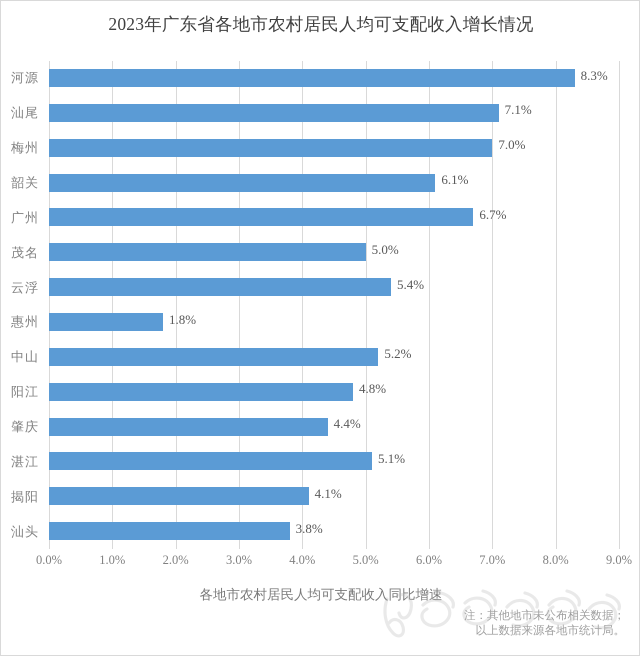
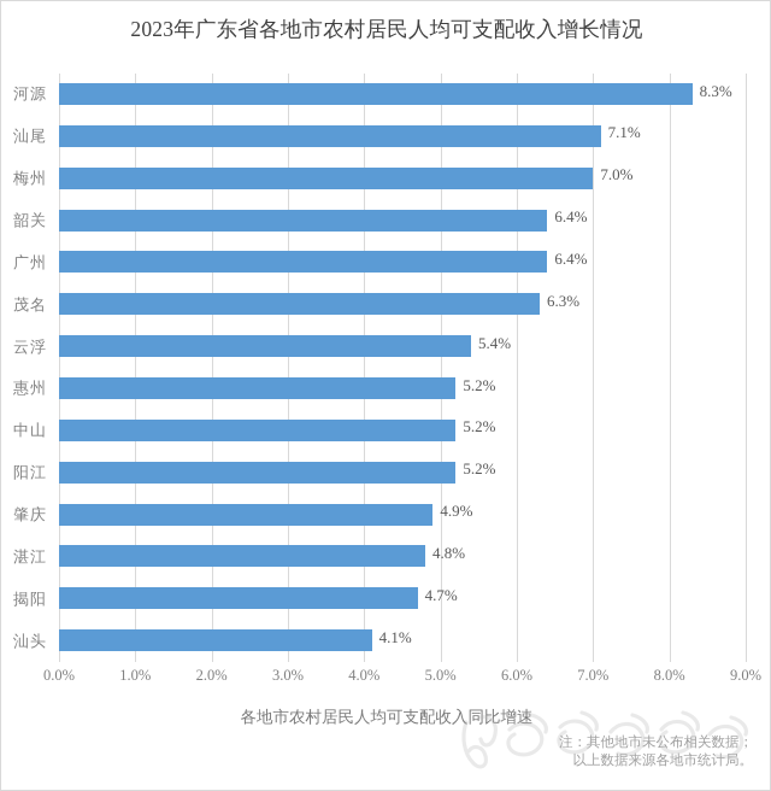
韶关: 6.1% -> 6.4%
广州: 6.7% -> 6.4%
茂名: 5.0% -> 6.3%
惠州: 1.8% -> 5.2%
阳江: 4.8% -> 5.2%
肇庆: 4.4% -> 4.9%
湛江: 5.1% -> 4.8%
揭阳: 4.1% -> 4.7%
汕头: 3.8% -> 4.1%
